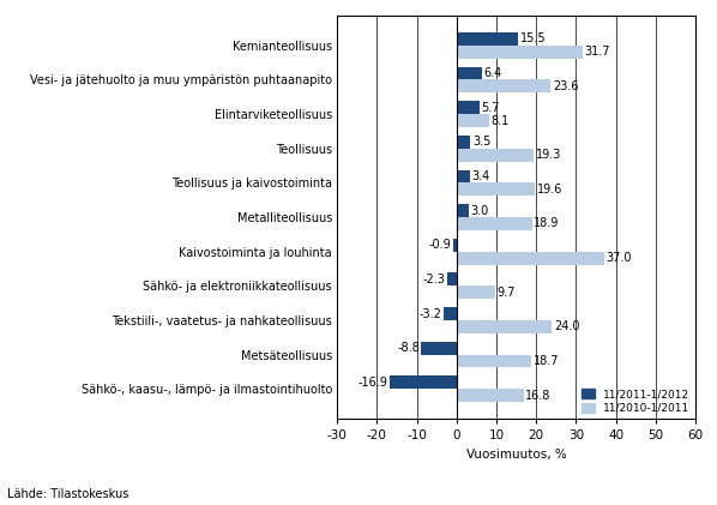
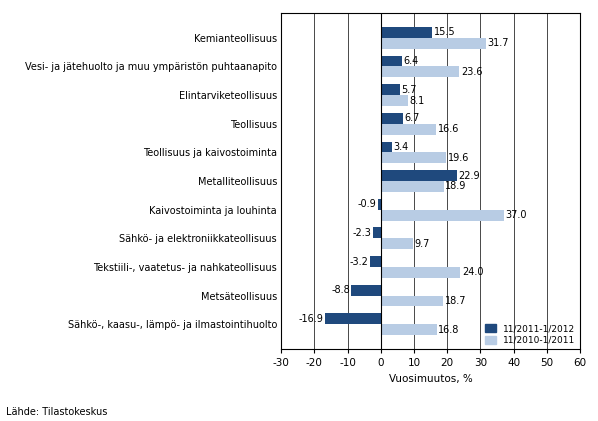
11/2011-1/2012/Teollisuus: 3.5 -> 6.7
11/2010-1/2011/Teollisuus: 19.3 -> 16.6
11/2011-1/2012/Metalliteollisuus: 3.0 -> 22.9
